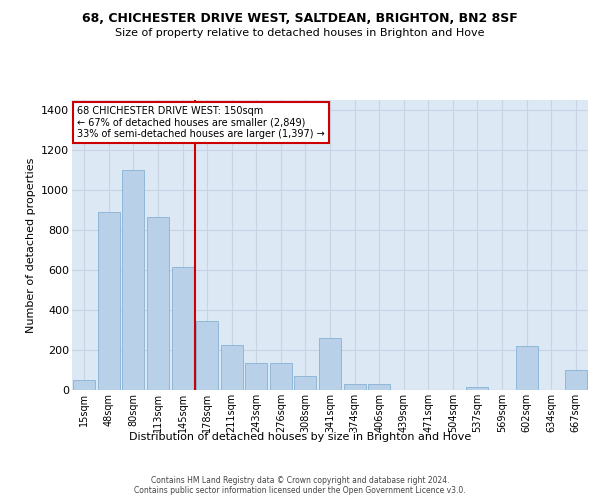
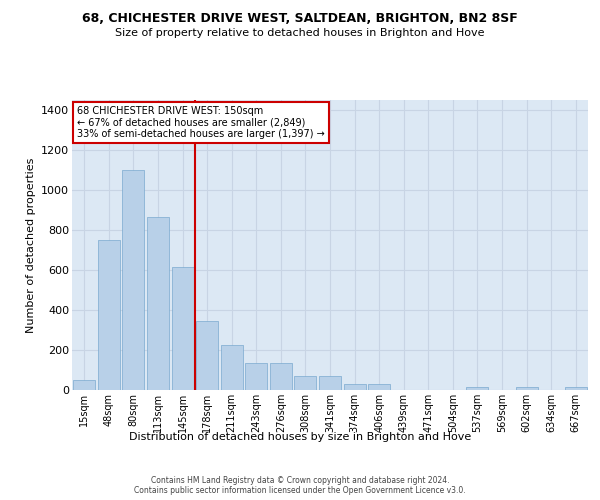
48sqm: 890 -> 750
341sqm: 260 -> 70
602sqm: 220 -> 20
667sqm: 100 -> 20
